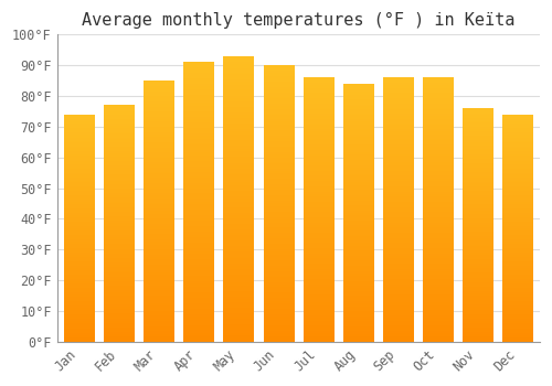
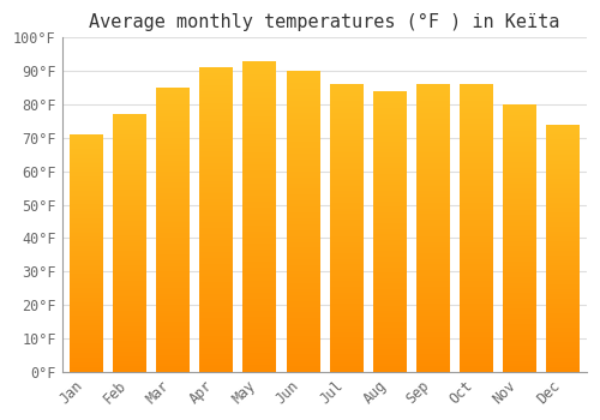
Jan: 74°F -> 71°F
Nov: 76°F -> 80°F
